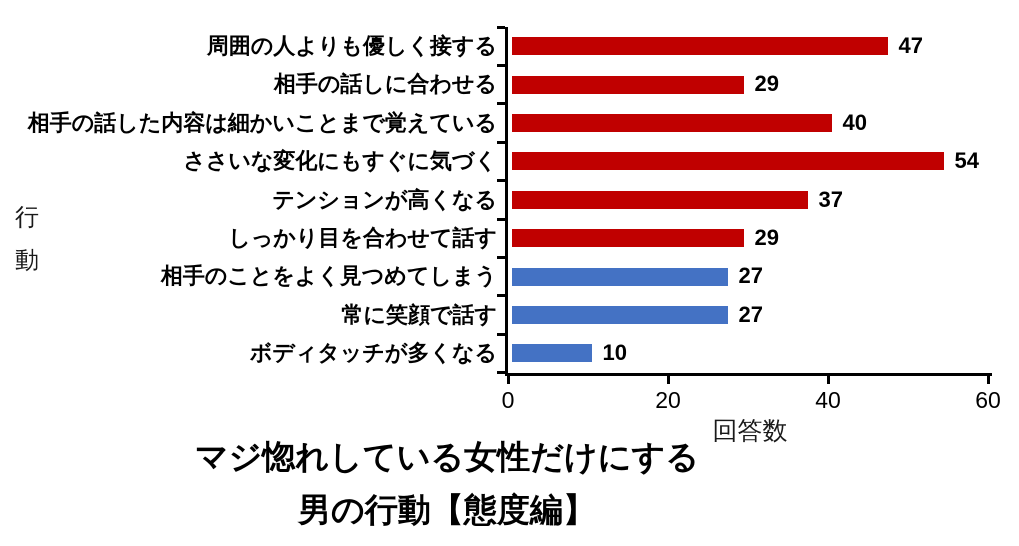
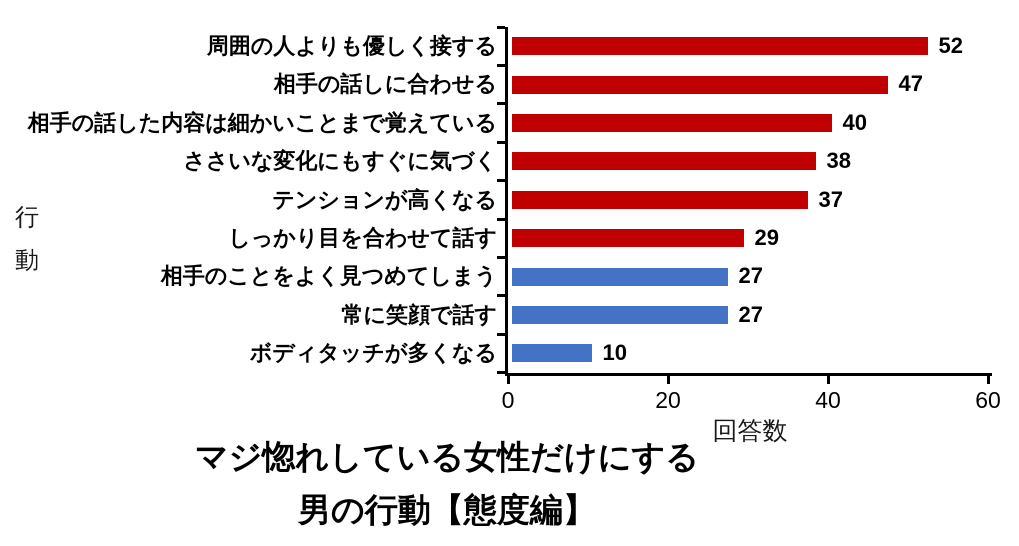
周囲の人よりも優しく接する: 47 -> 52
相手の話しに合わせる: 29 -> 47
ささいな変化にもすぐに気づく: 54 -> 38
